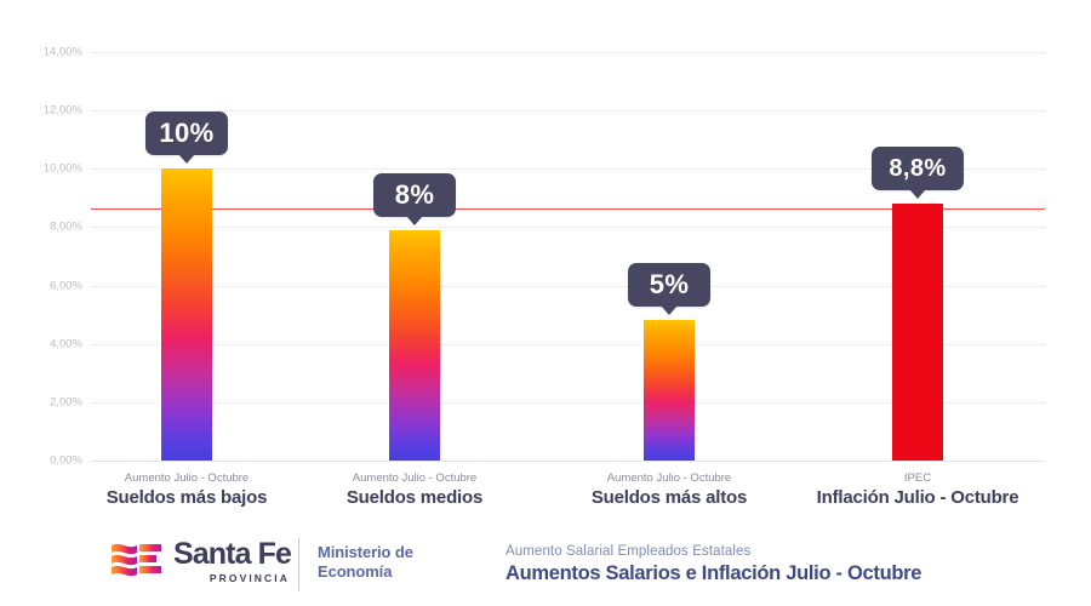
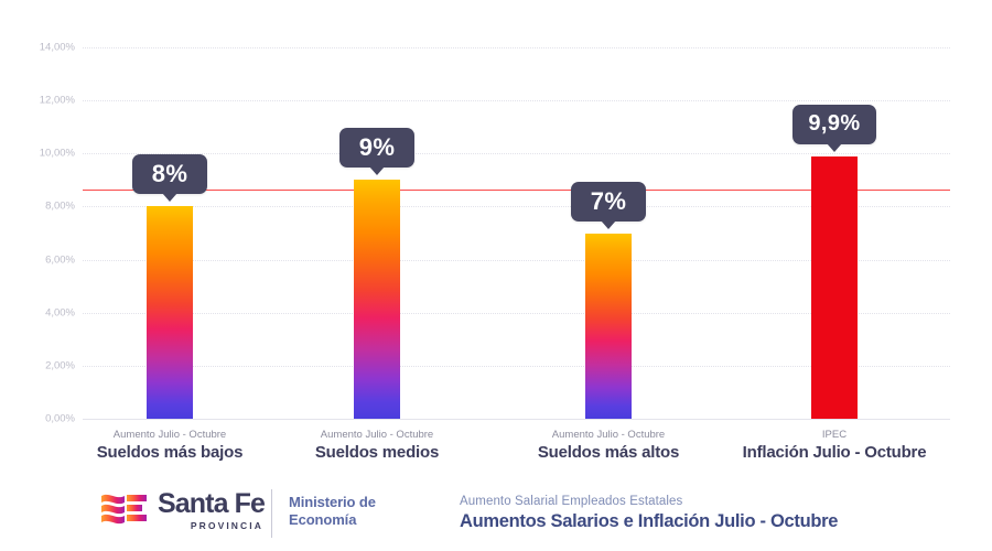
Sueldos más bajos: 10% -> 8%
Sueldos medios: 8% -> 9%
Sueldos más altos: 5% -> 7%
Inflación Julio - Octubre: 8,8% -> 9,9%
